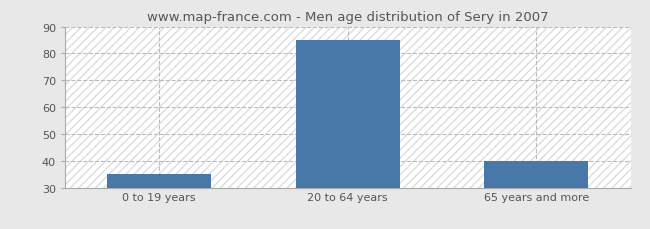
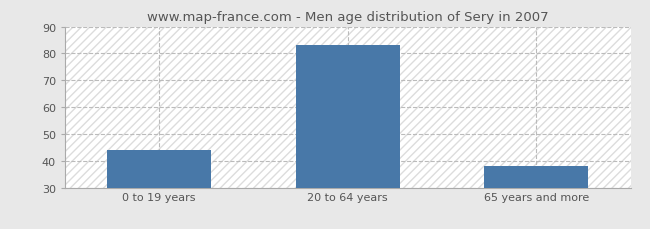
0 to 19 years: 35 -> 44
20 to 64 years: 85 -> 83
65 years and more: 40 -> 38
